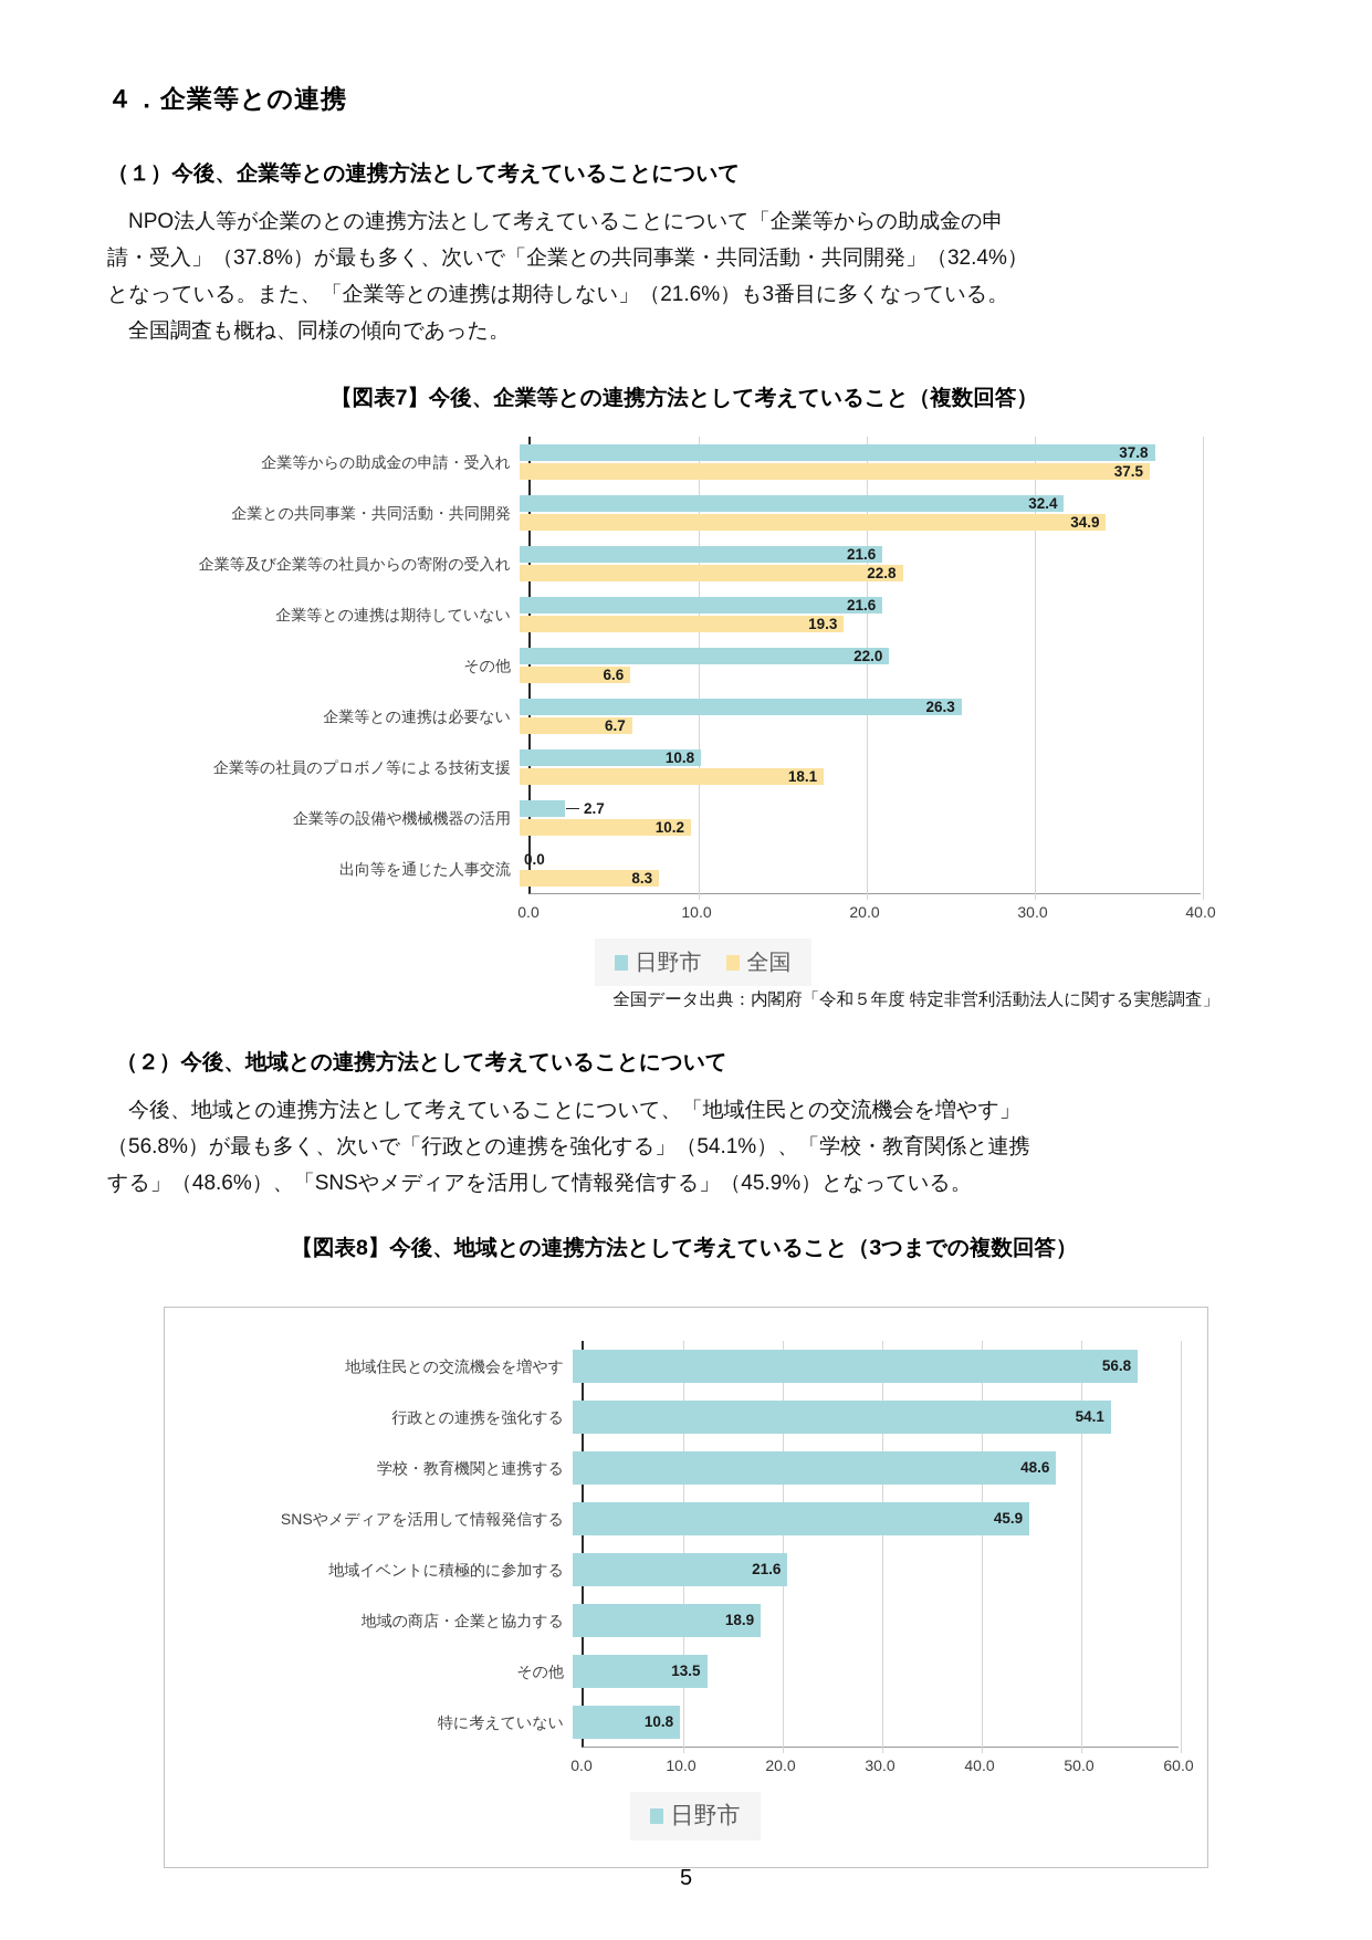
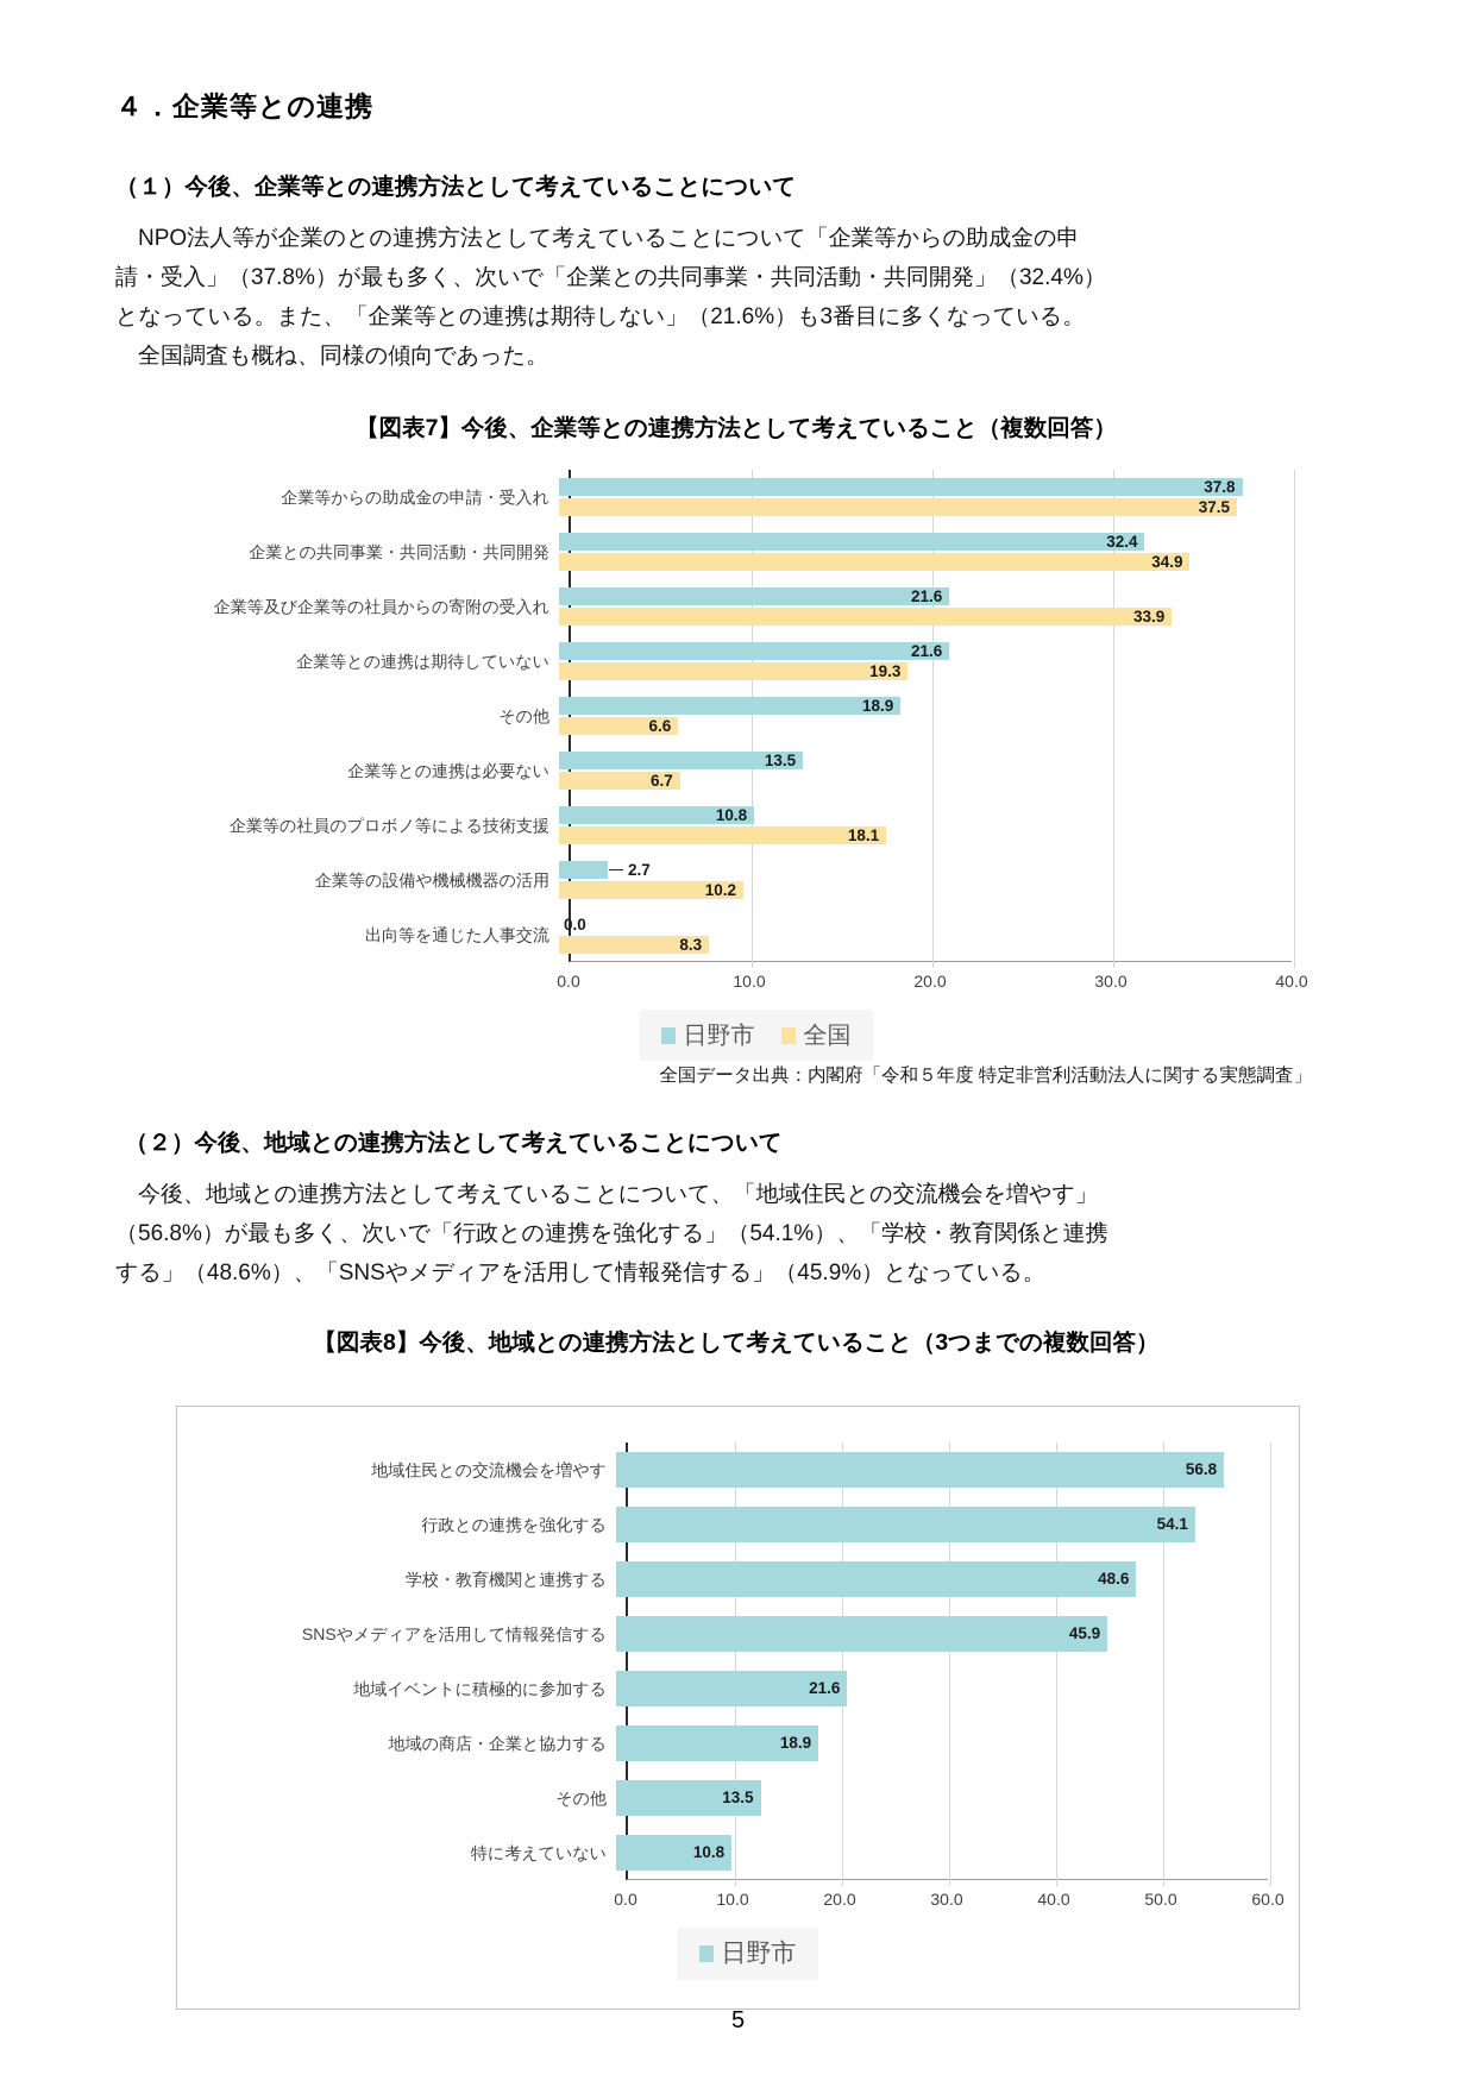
【図表7】今後、企業等との連携方法として考えていること（複数回答）/全国/企業等及び企業等の社員からの寄附の受入れ: 22.8 -> 33.9
【図表7】今後、企業等との連携方法として考えていること（複数回答）/日野市/その他: 22.0 -> 18.9
【図表7】今後、企業等との連携方法として考えていること（複数回答）/日野市/企業等との連携は必要ない: 26.3 -> 13.5
